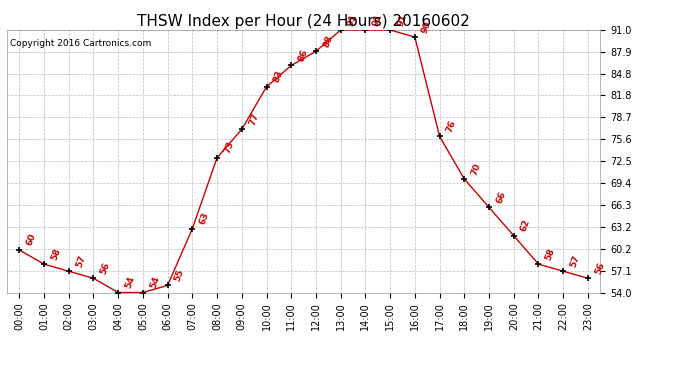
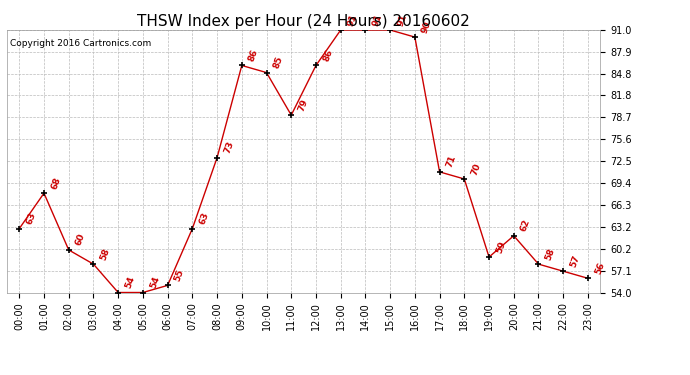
00:00: 60 -> 63
01:00: 58 -> 68
02:00: 57 -> 60
03:00: 56 -> 58
09:00: 77 -> 86
10:00: 83 -> 85
11:00: 86 -> 79
12:00: 88 -> 86
17:00: 76 -> 71
19:00: 66 -> 59
